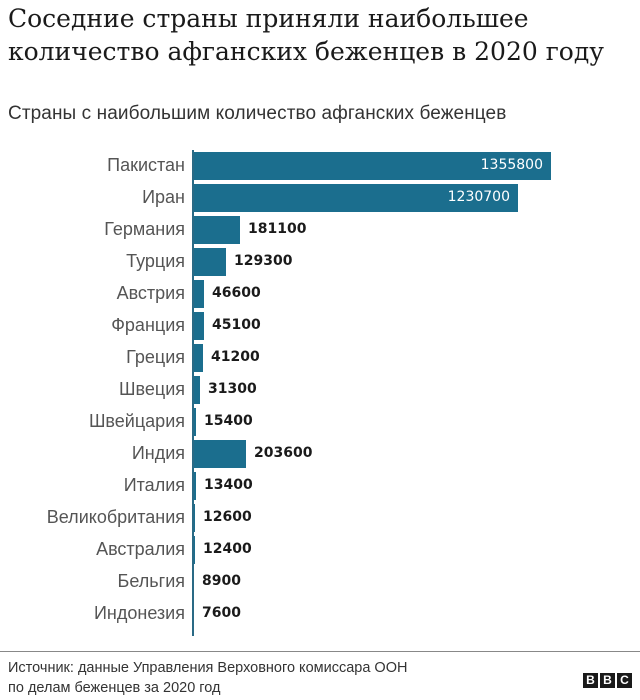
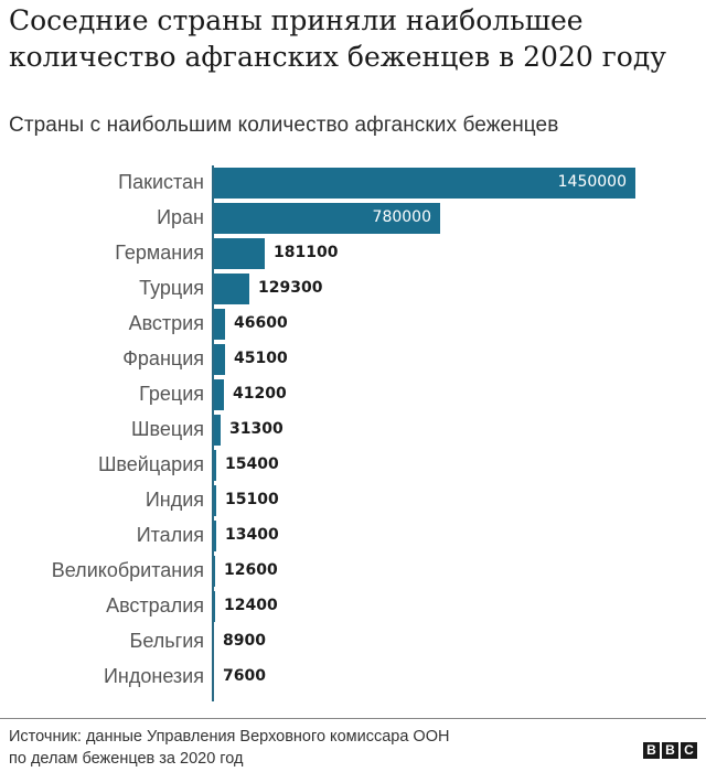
Пакистан: 1355800 -> 1450000
Иран: 1230700 -> 780000
Индия: 203600 -> 15100
